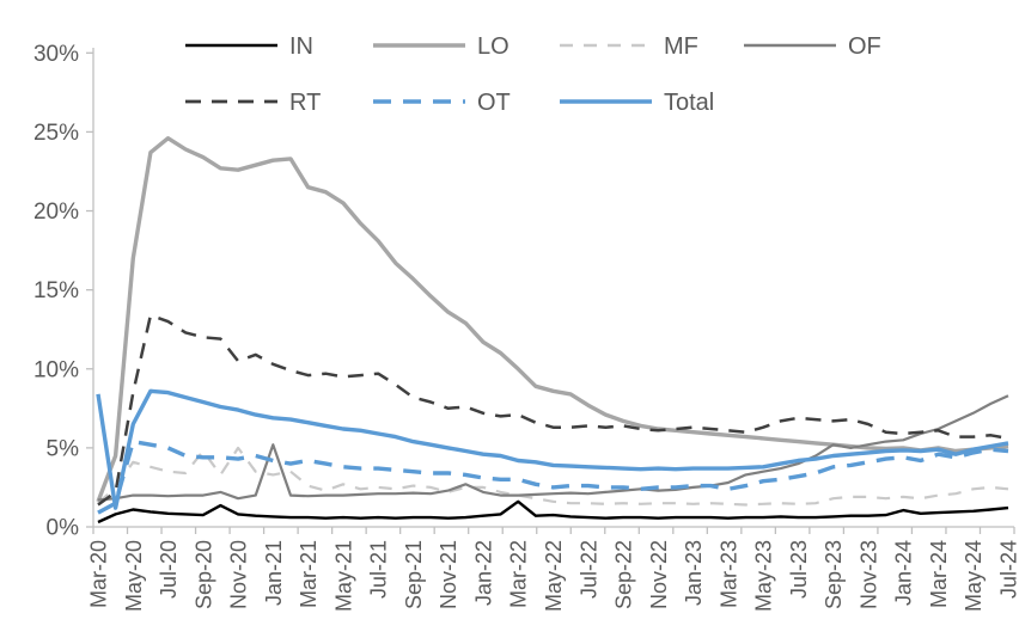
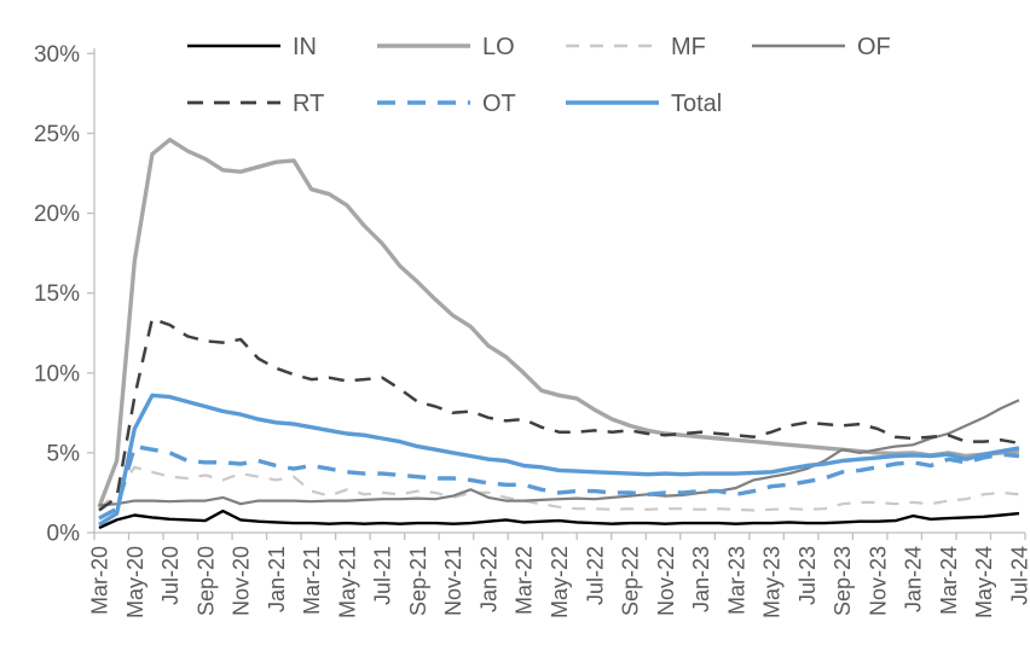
Total/Mar-20: 8.4% -> 0.5%
MF/Sep-20: 4.8% -> 3.6%
MF/Nov-20: 5.0% -> 3.7%
RT/Nov-20: 10.5% -> 12.1%
OF/Jan-21: 5.2% -> 2.0%
IN/Mar-22: 1.6% -> 0.7%
